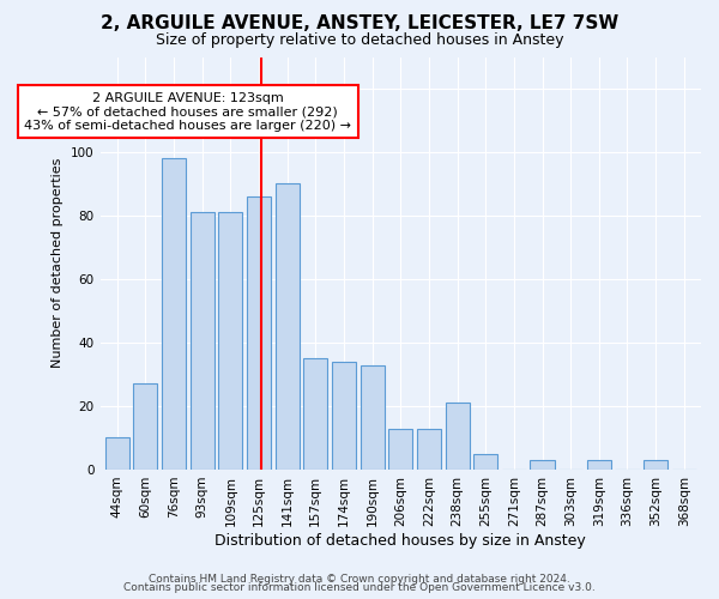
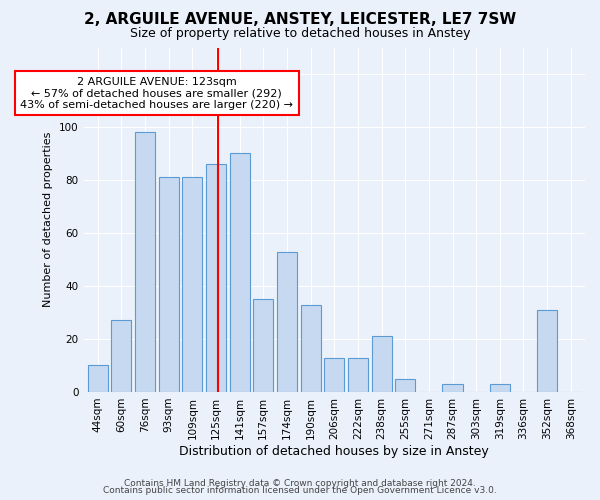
174sqm: 34 -> 53
352sqm: 3 -> 31
